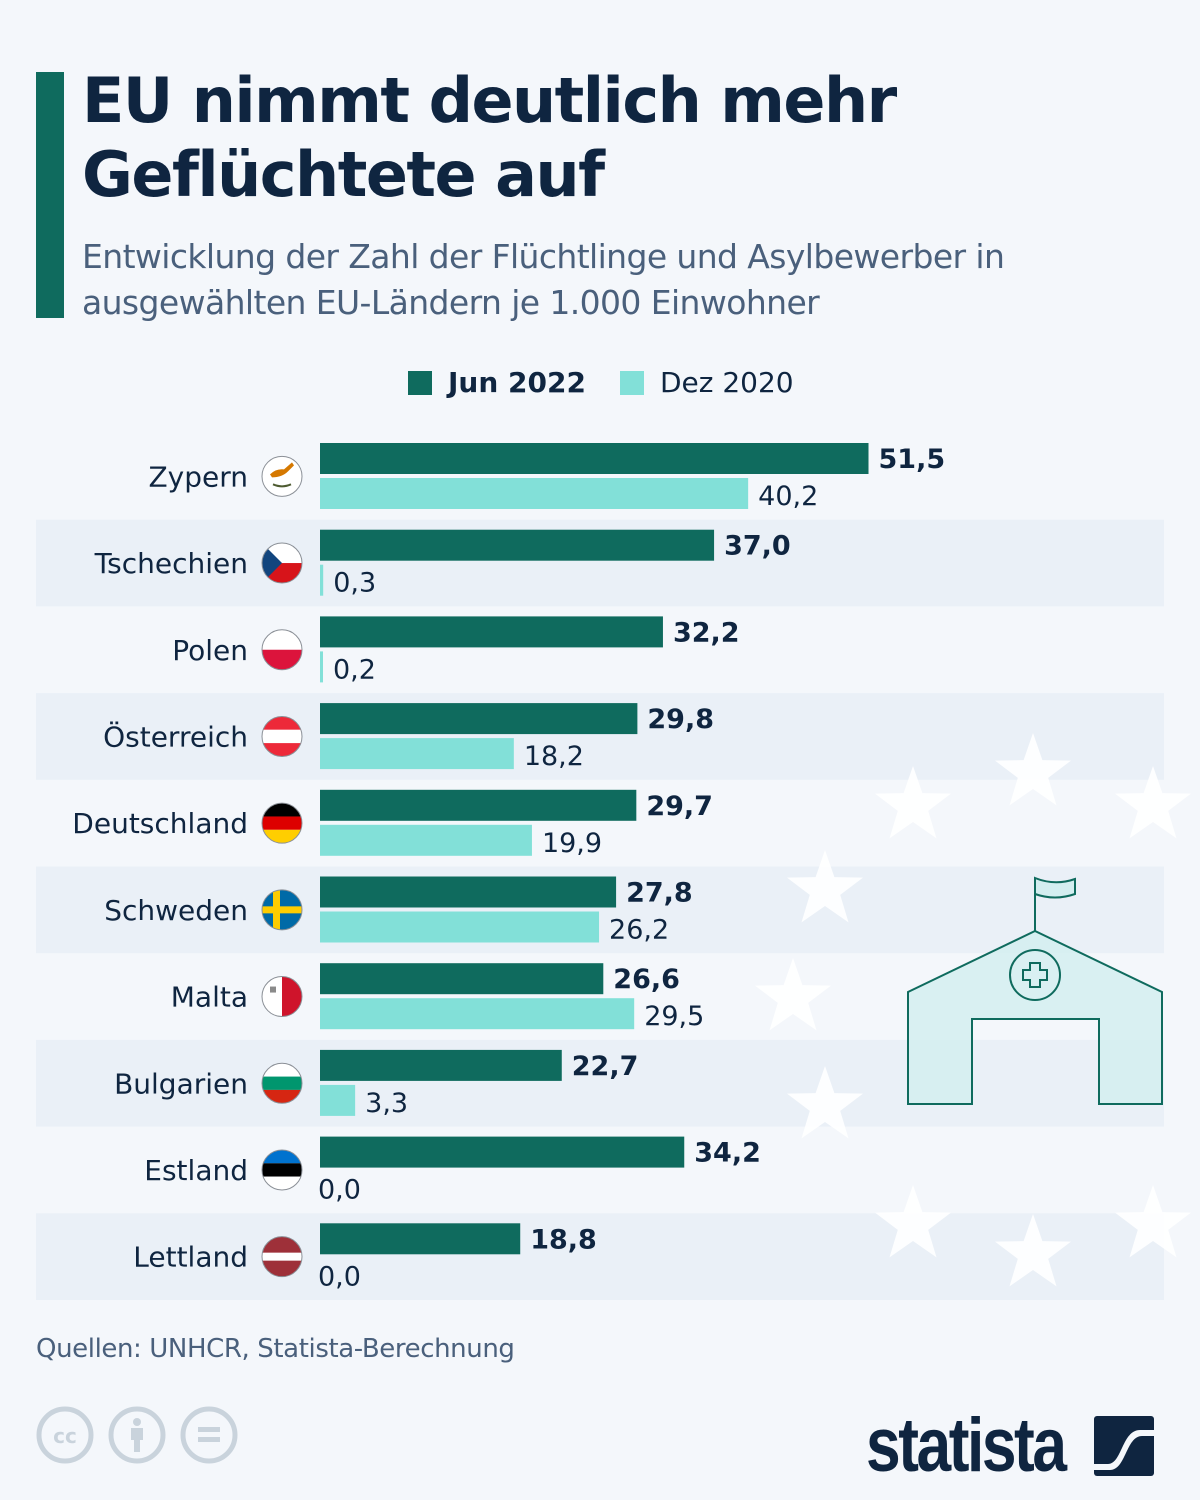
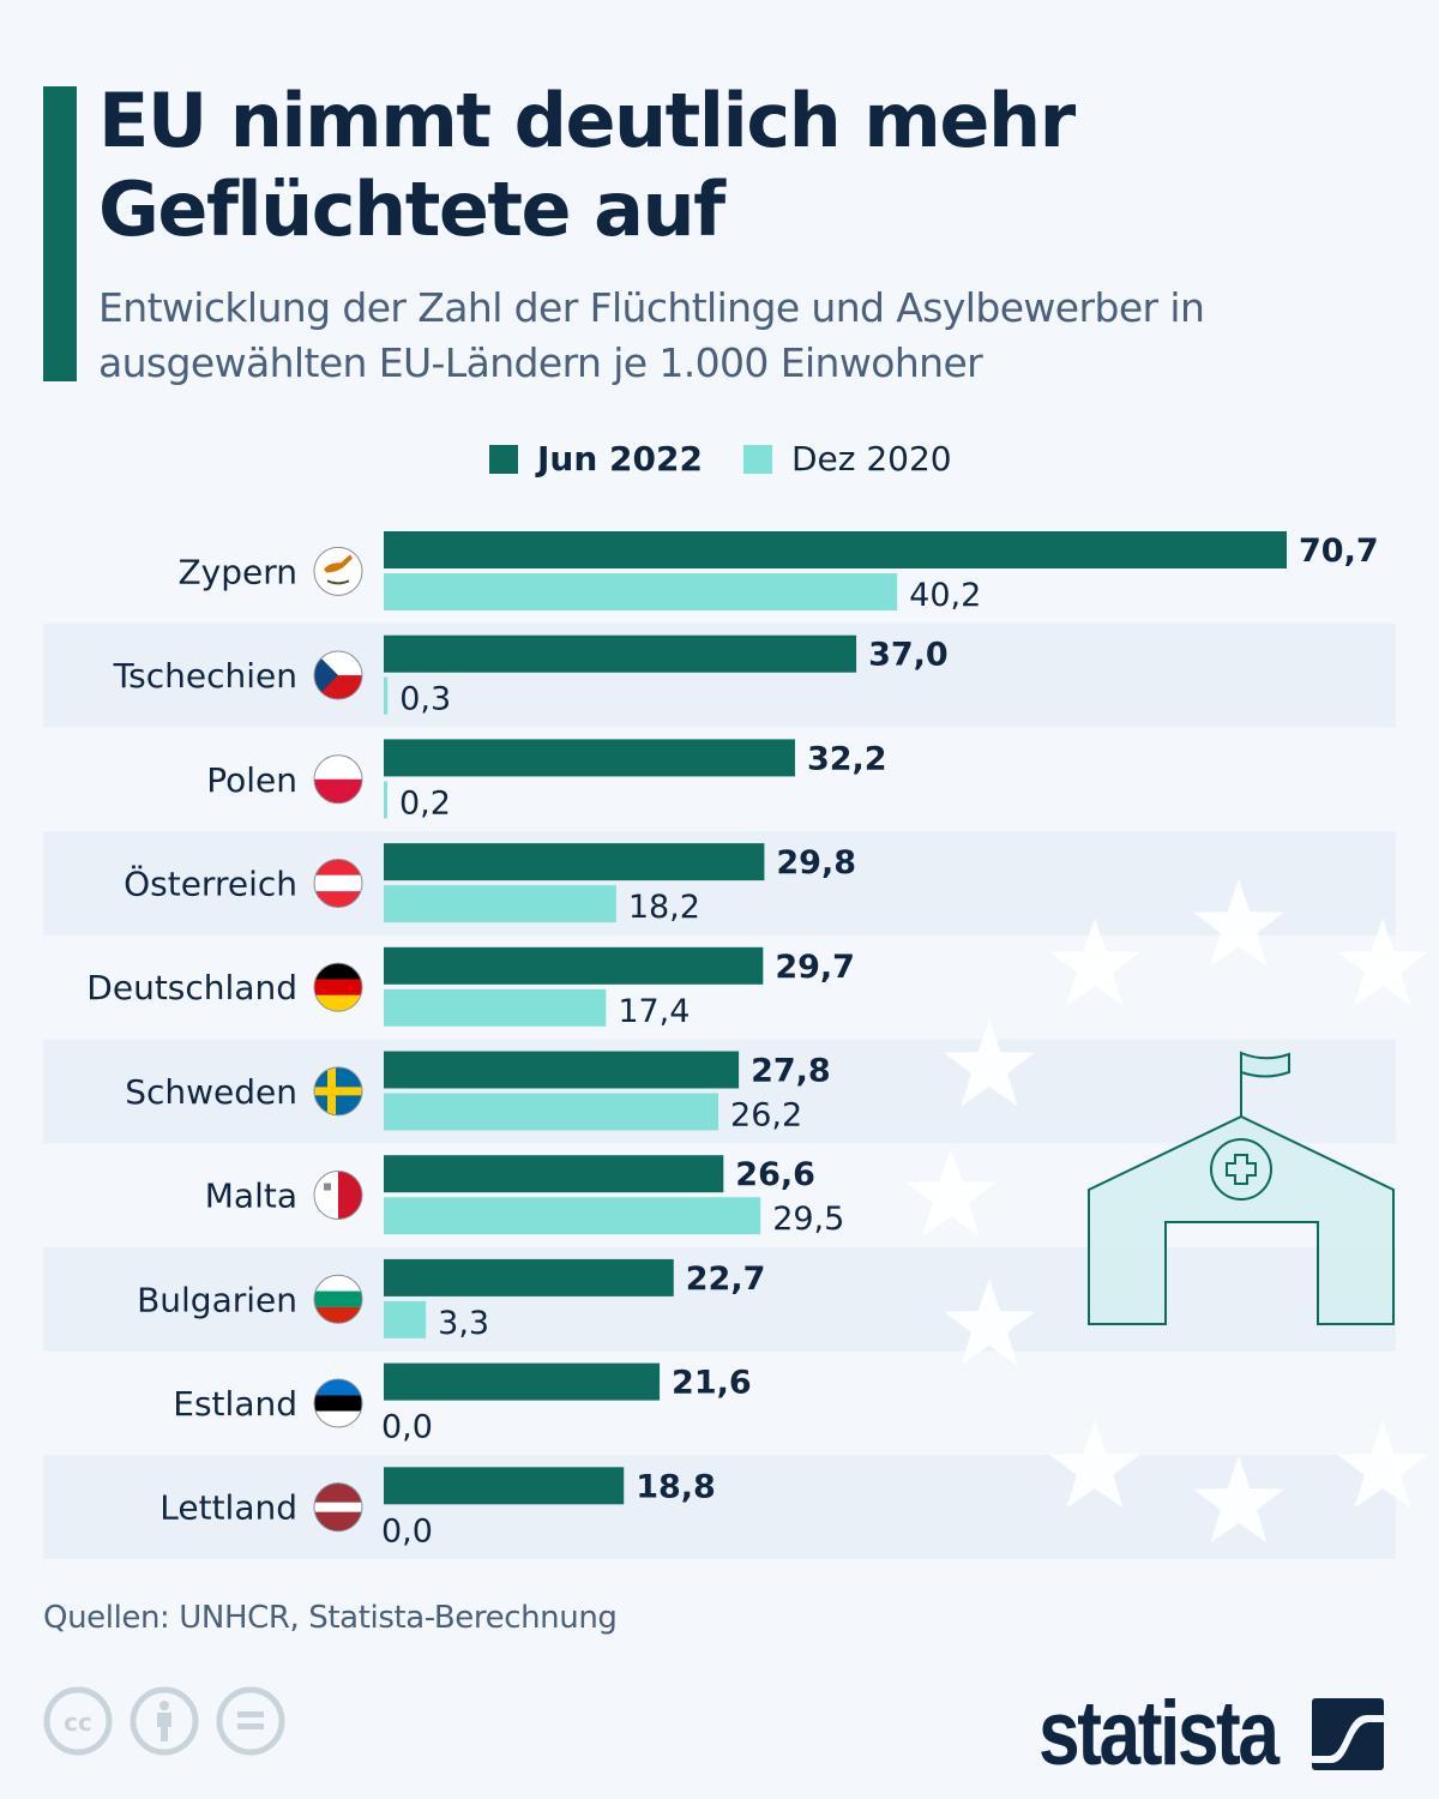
Jun 2022/Zypern: 51,5 -> 70,7
Dez 2020/Deutschland: 19,9 -> 17,4
Jun 2022/Estland: 34,2 -> 21,6
